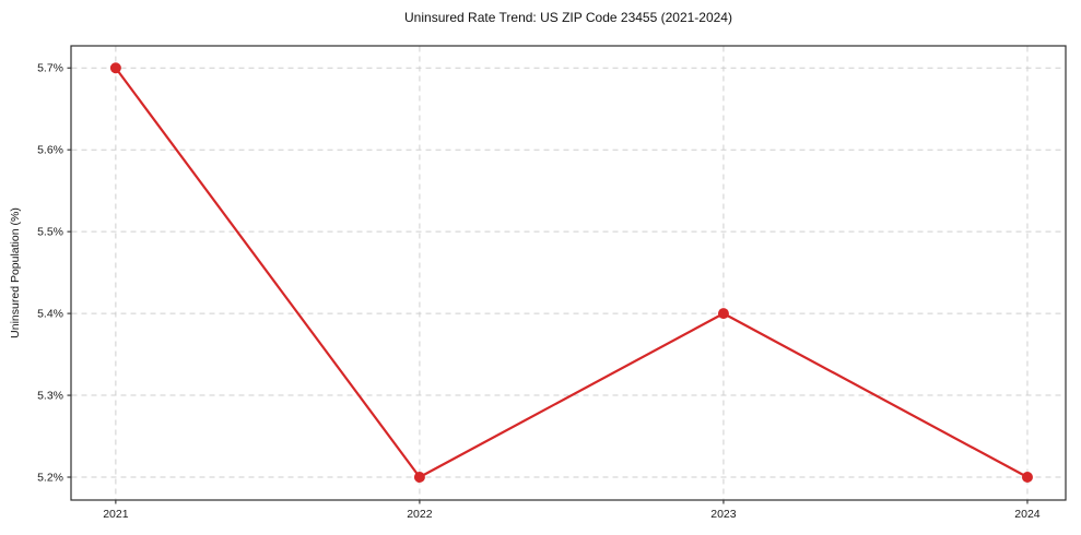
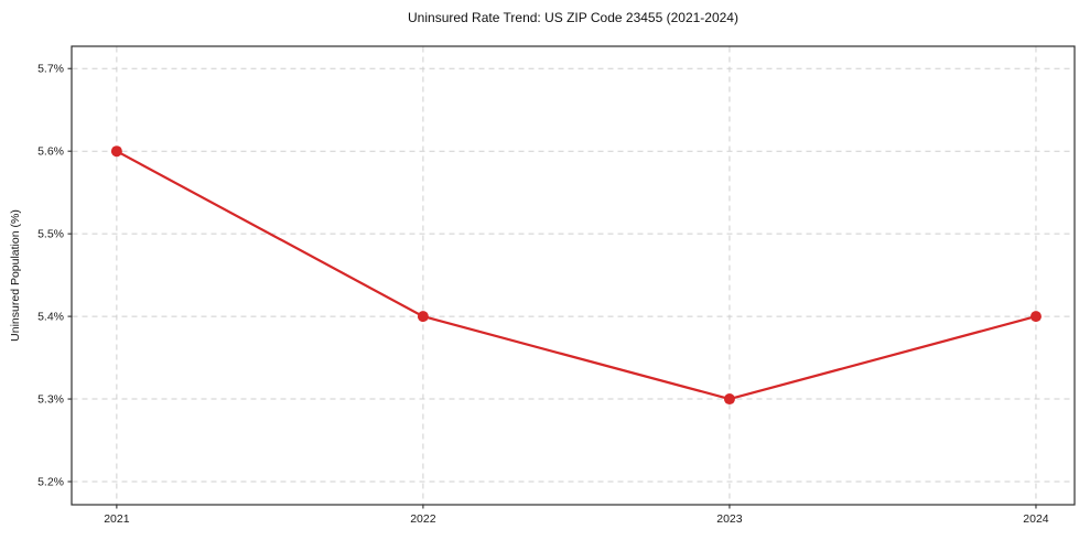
2021: 5.7% -> 5.6%
2022: 5.2% -> 5.4%
2023: 5.4% -> 5.3%
2024: 5.2% -> 5.4%
